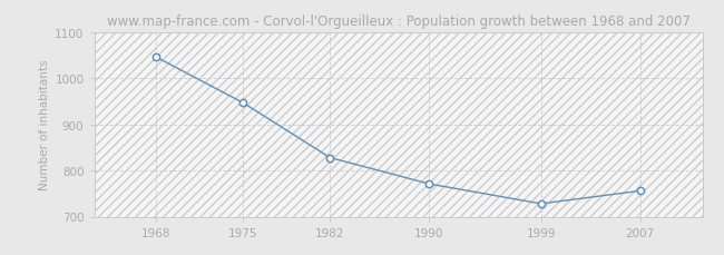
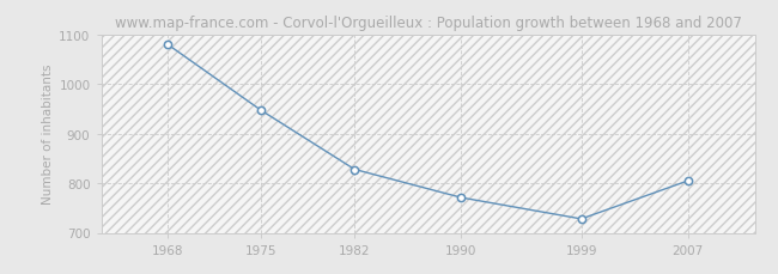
1968: 1046 -> 1080
2007: 756 -> 805
